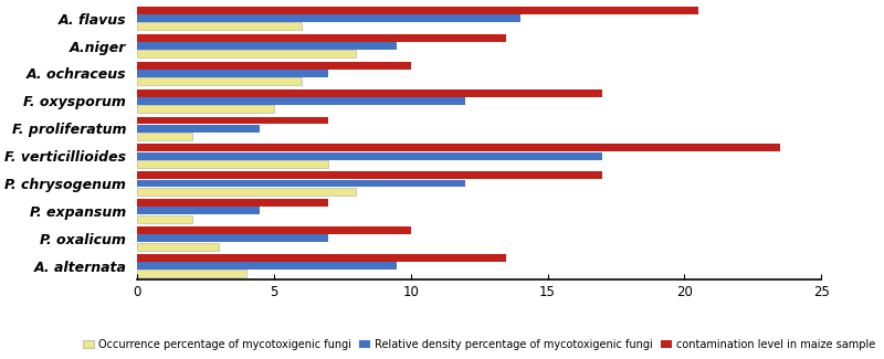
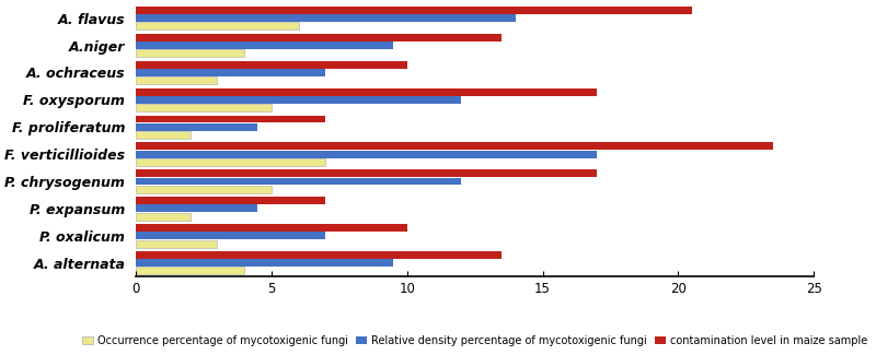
Occurrence percentage of mycotoxigenic fungi/A.niger: 8 -> 4
Occurrence percentage of mycotoxigenic fungi/A. ochraceus: 6 -> 3
Occurrence percentage of mycotoxigenic fungi/P. chrysogenum: 8 -> 5
